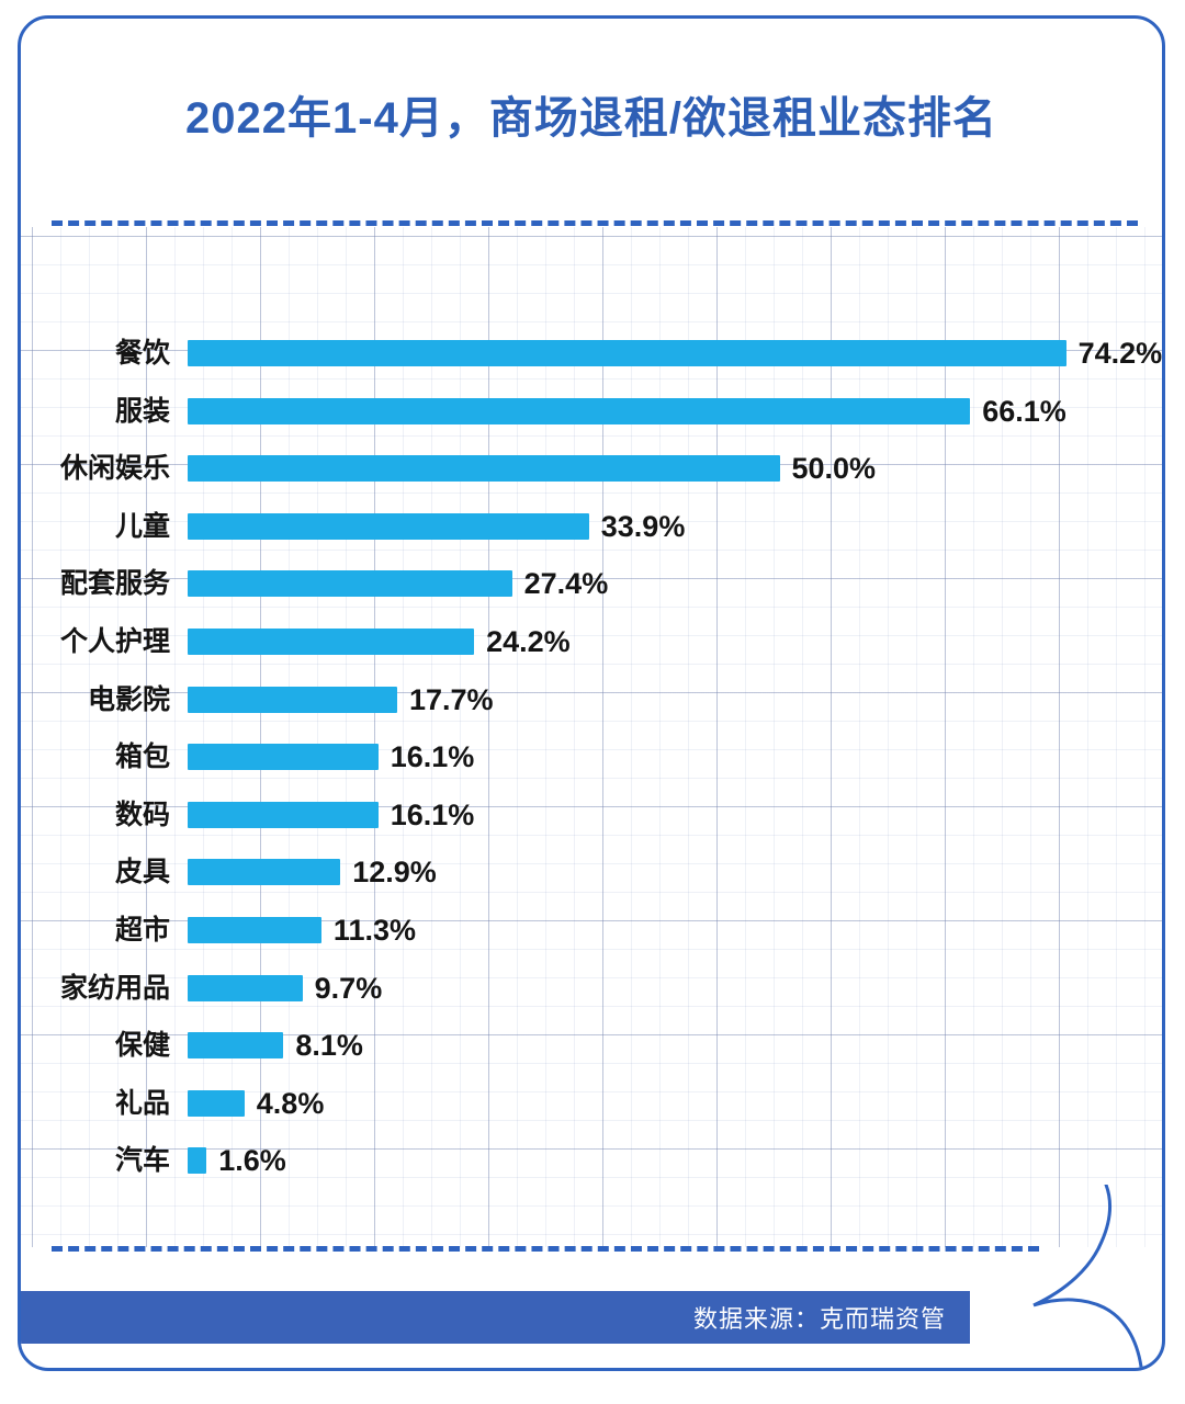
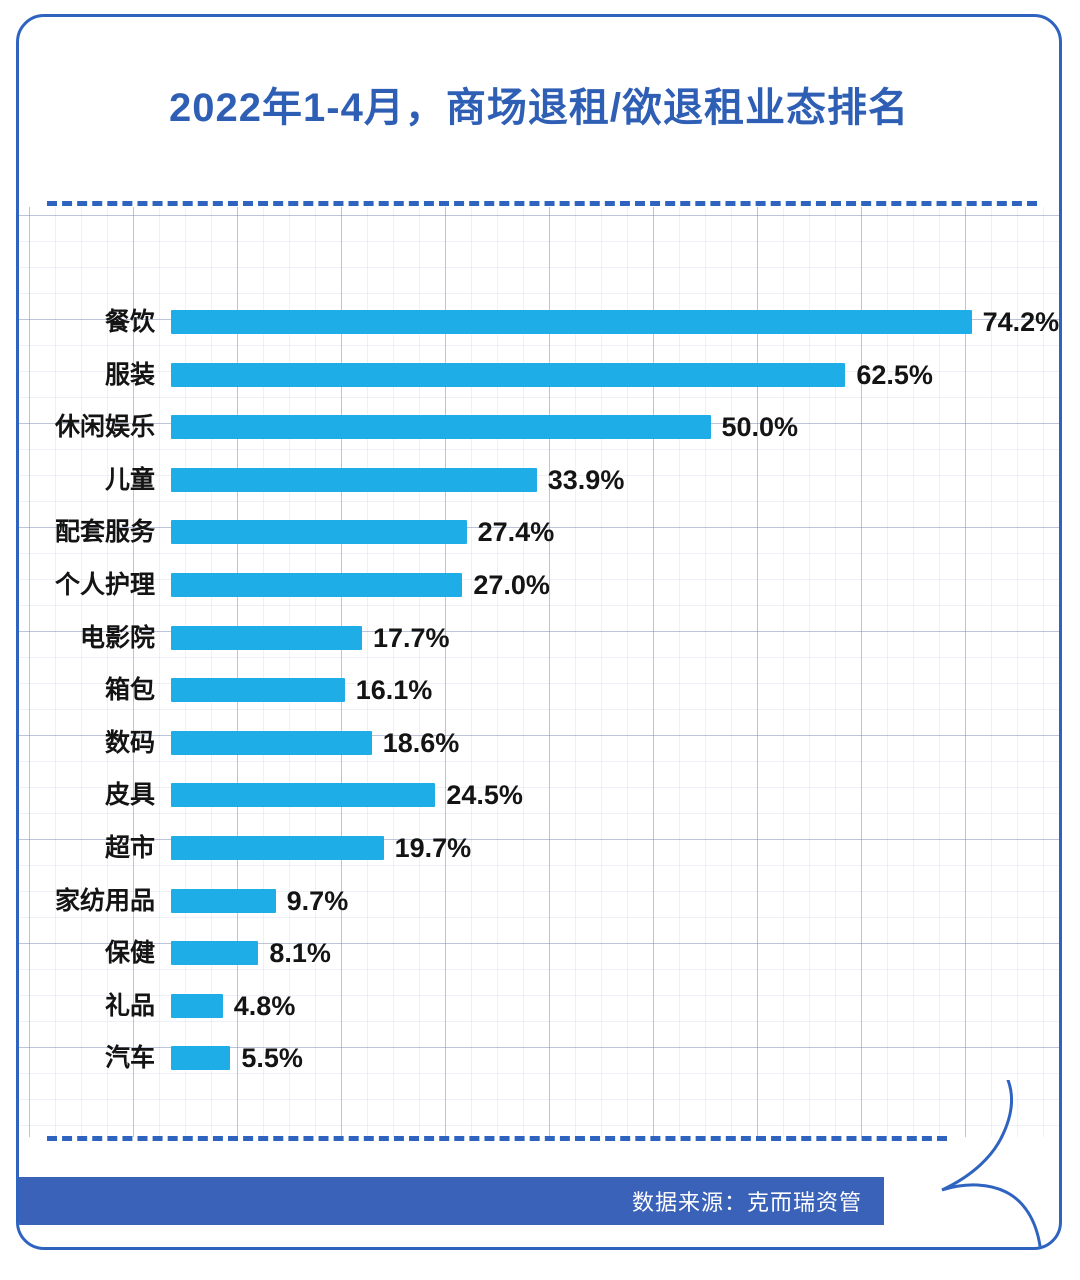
服装: 66.1% -> 62.5%
个人护理: 24.2% -> 27.0%
数码: 16.1% -> 18.6%
皮具: 12.9% -> 24.5%
超市: 11.3% -> 19.7%
汽车: 1.6% -> 5.5%
